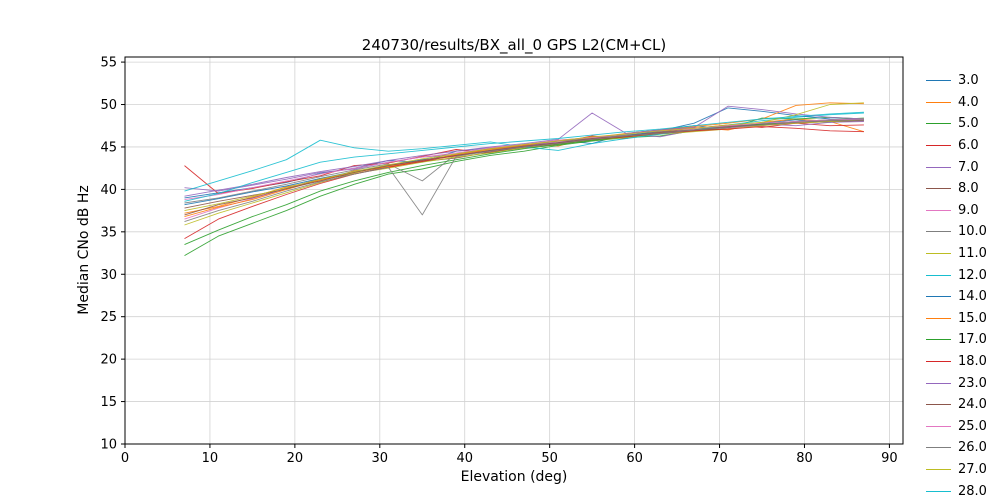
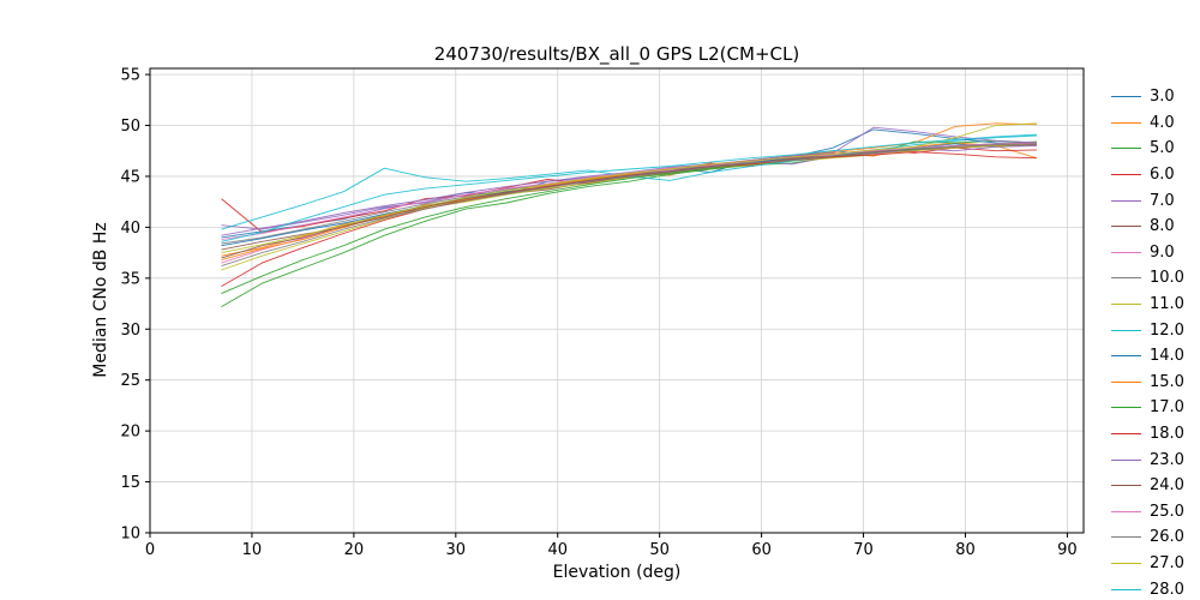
10.0/35: 41 -> 44
26.0/35: 37 -> 43
23.0/55: 49 -> 46
